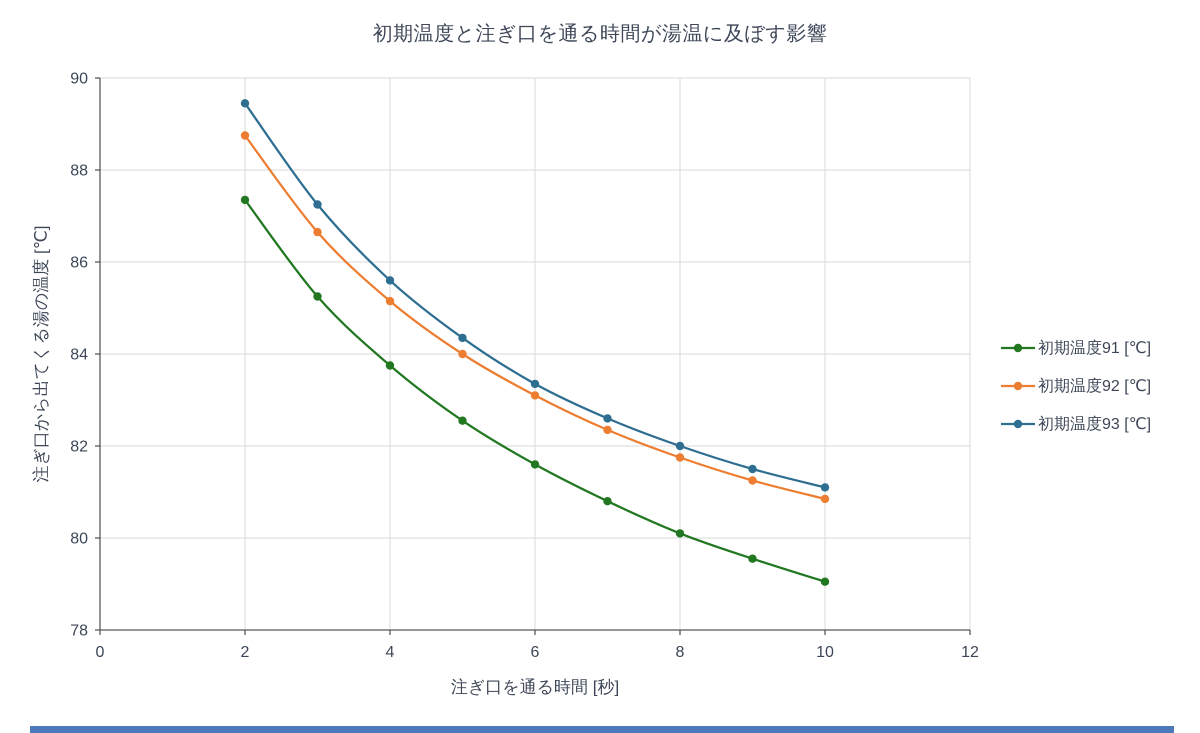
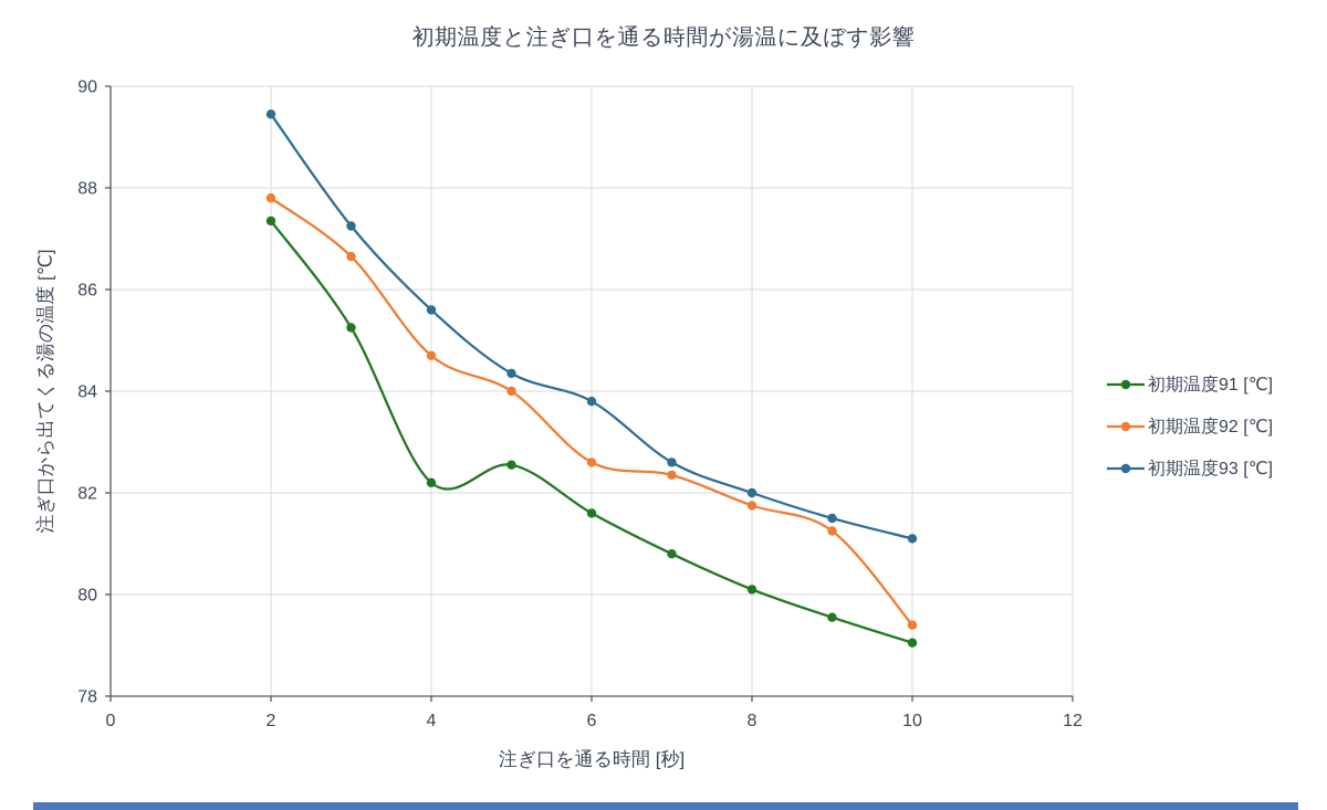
初期温度92 [℃]/2: 88.8 -> 87.8
初期温度91 [℃]/4: 83.8 -> 82.2
初期温度92 [℃]/4: 85.2 -> 84.7
初期温度92 [℃]/6: 83.1 -> 82.6
初期温度93 [℃]/6: 83.3 -> 83.8
初期温度92 [℃]/10: 80.8 -> 79.4
